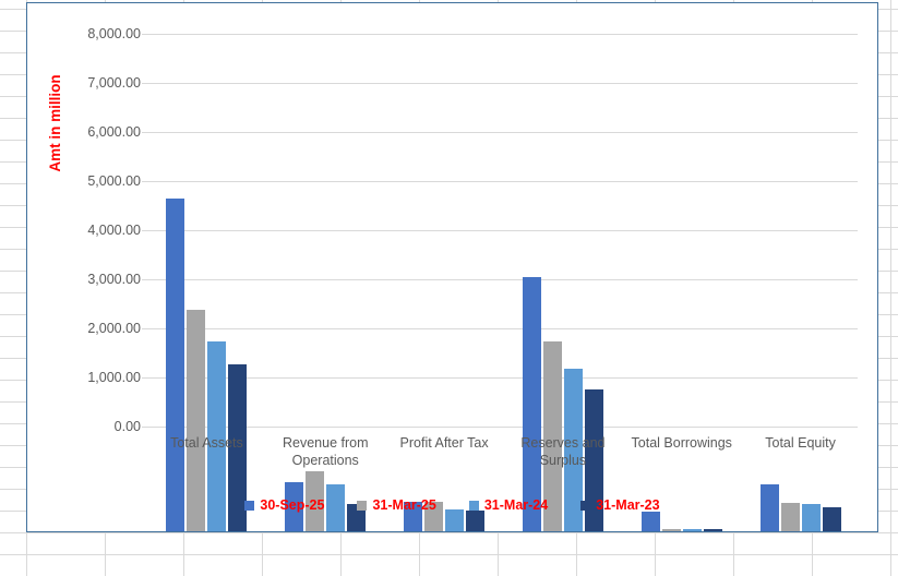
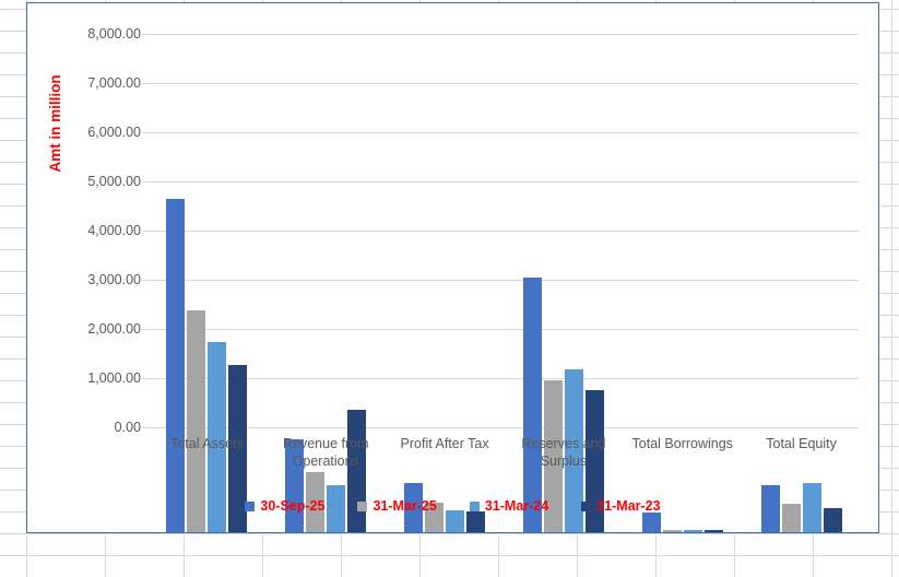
30-Sep-25/Revenue from Operations: 1000 -> 1900
31-Mar-23/Revenue from Operations: 500 -> 2500
30-Sep-25/Profit After Tax: 600 -> 1000
31-Mar-25/Reserves and Surplus: 3900 -> 3100
31-Mar-24/Total Equity: 500 -> 1000
